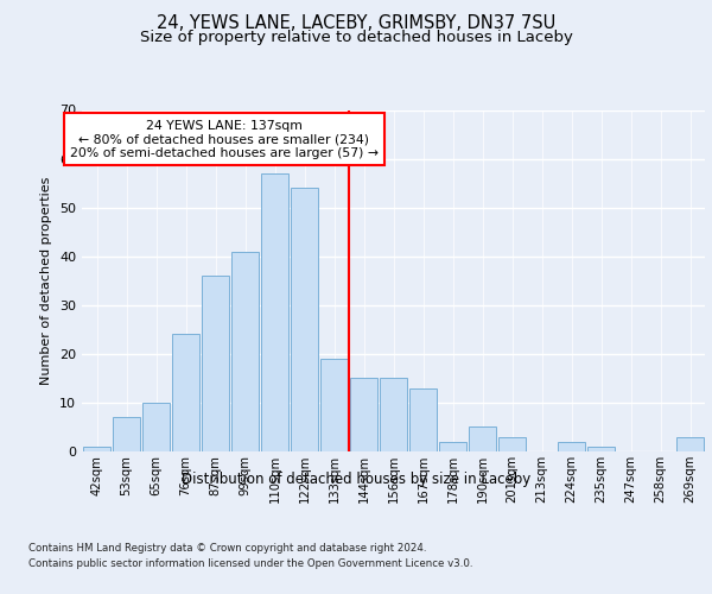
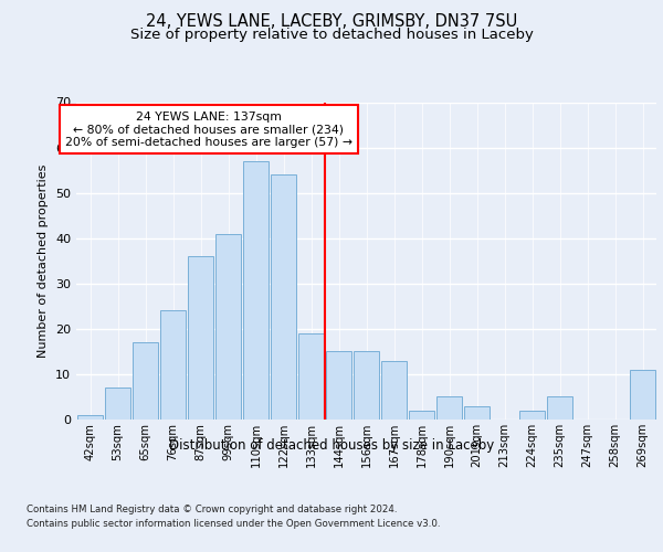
65sqm: 10 -> 17
235sqm: 1 -> 5
269sqm: 3 -> 11
